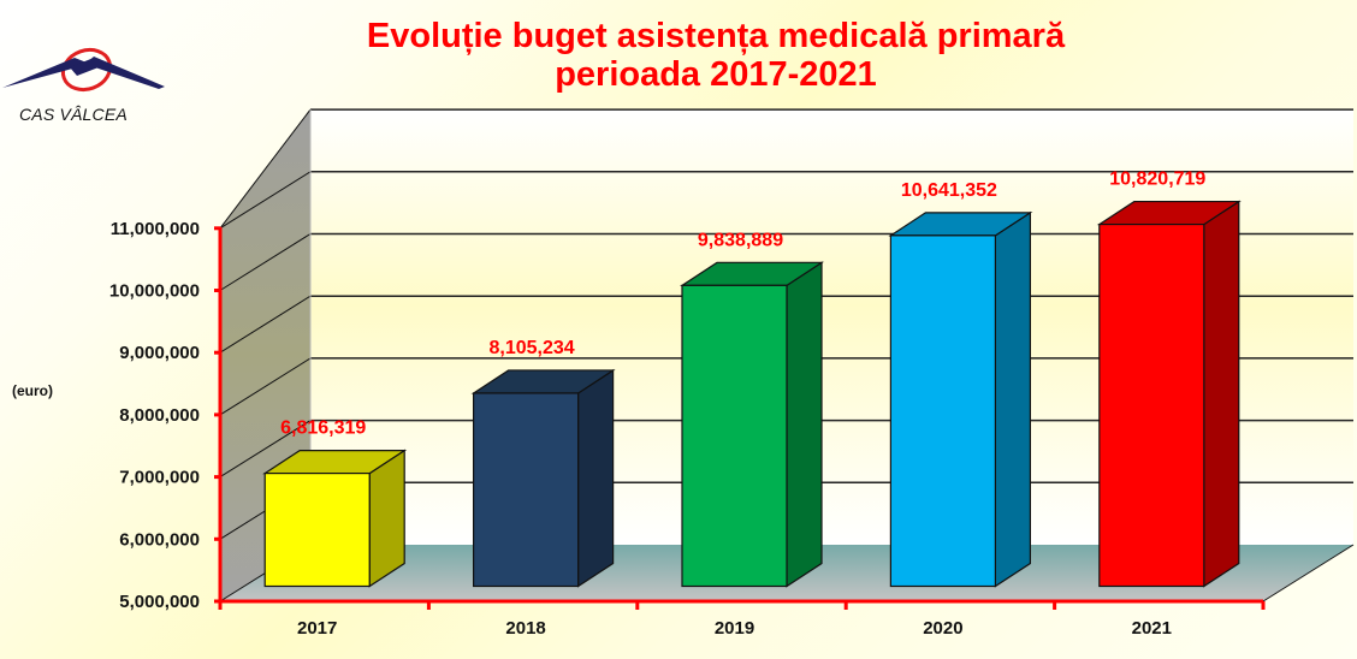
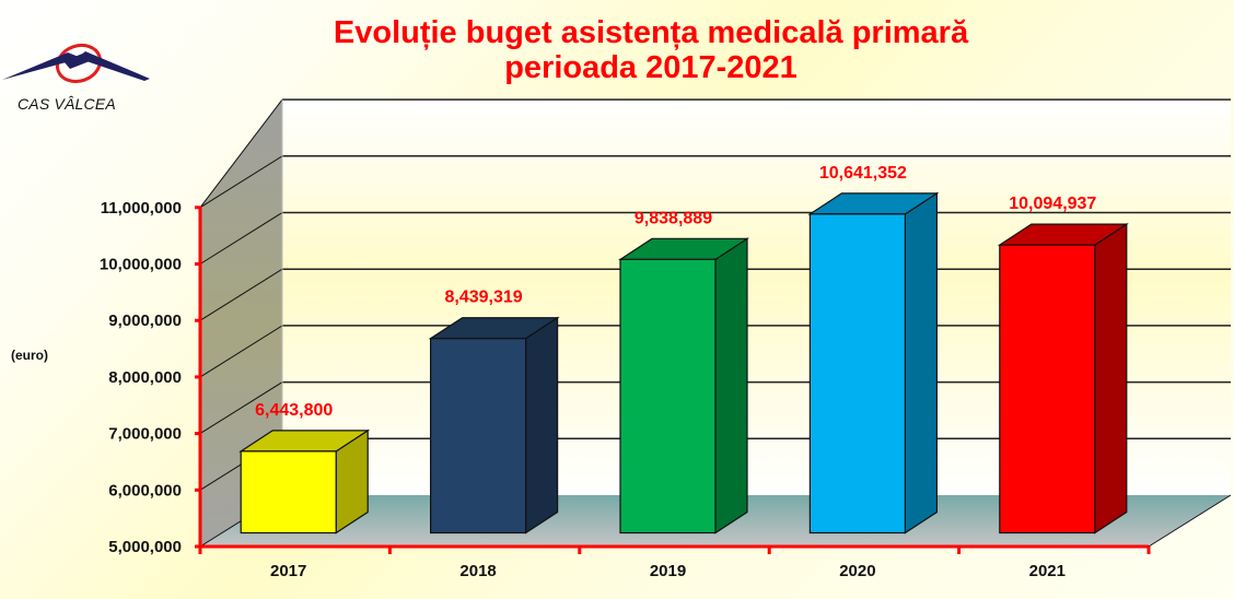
2017: 6,816,319 -> 6,443,800
2018: 8,105,234 -> 8,439,319
2021: 10,820,719 -> 10,094,937
